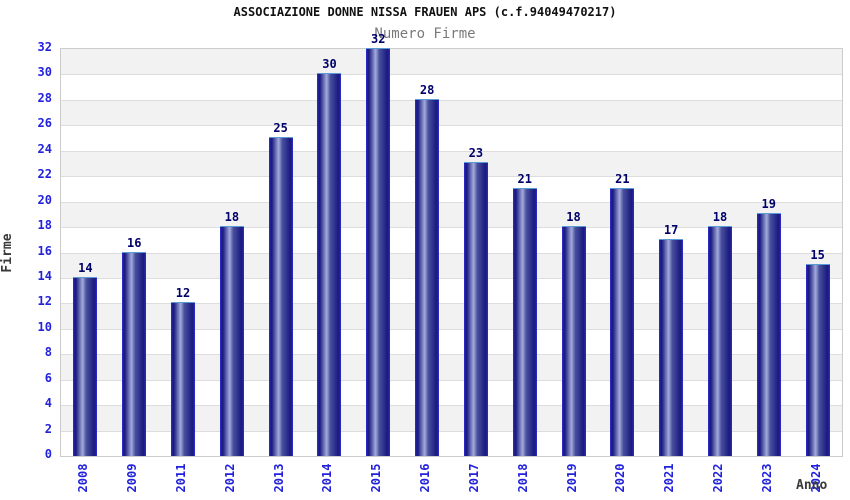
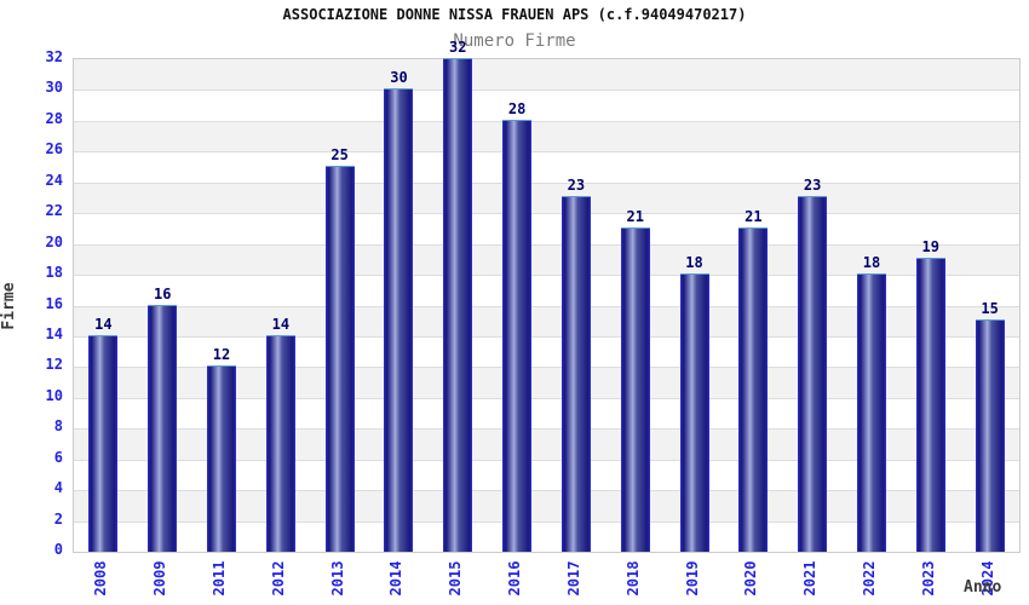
2012: 18 -> 14
2021: 17 -> 23
